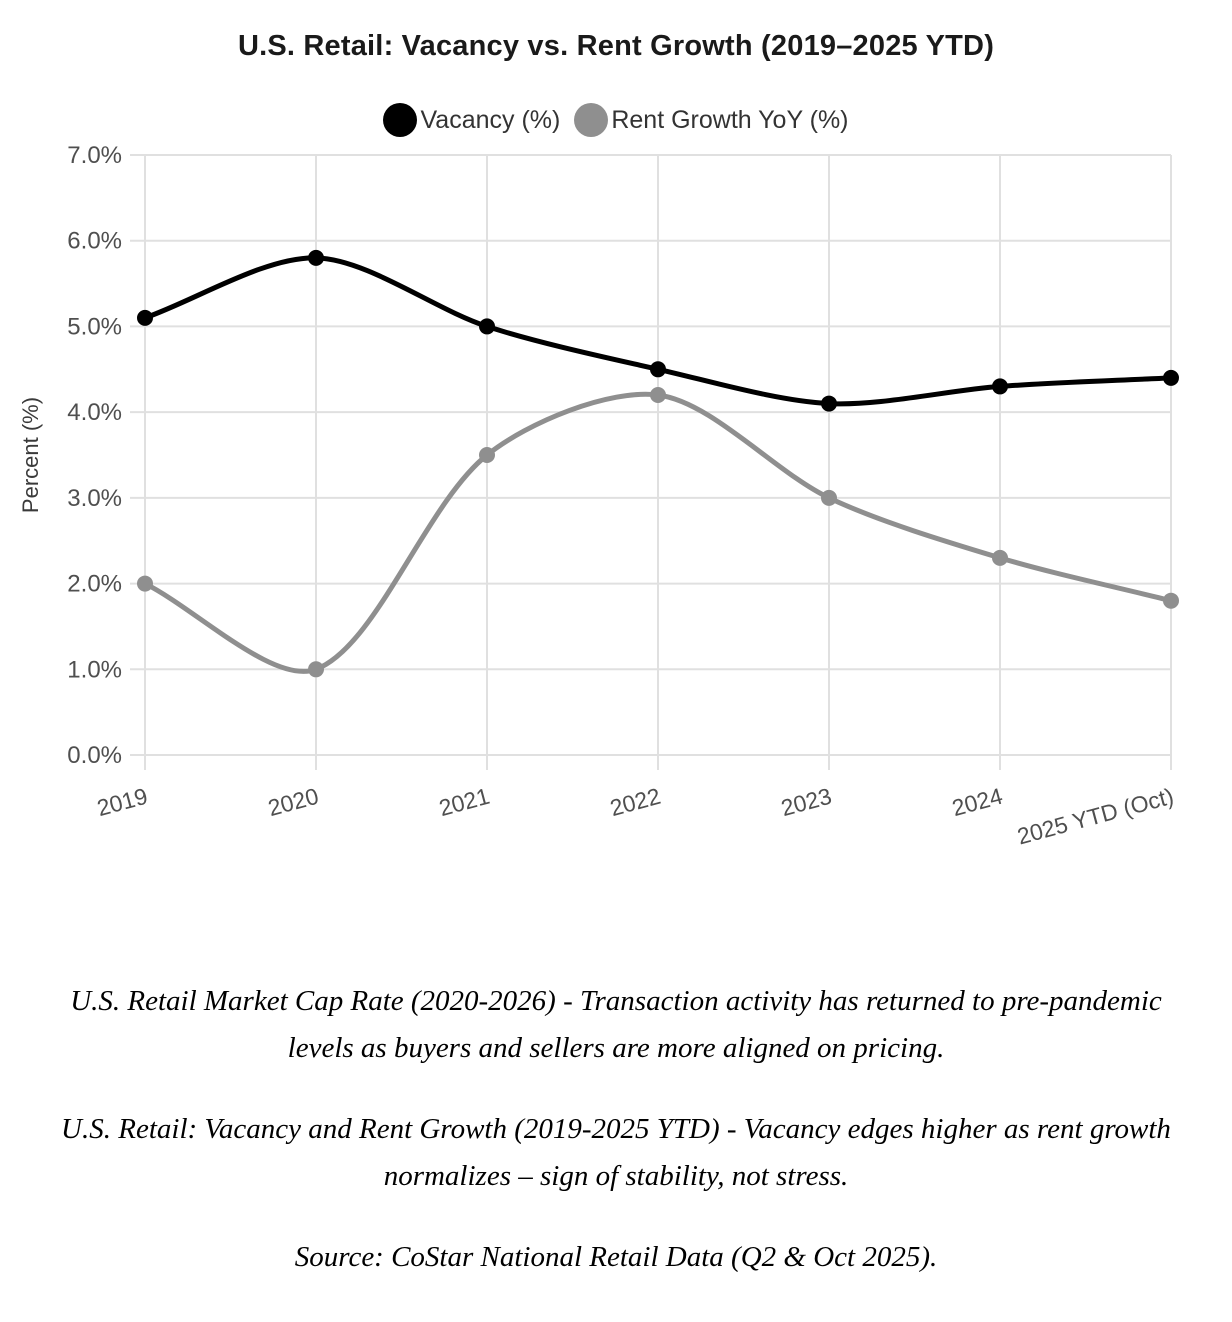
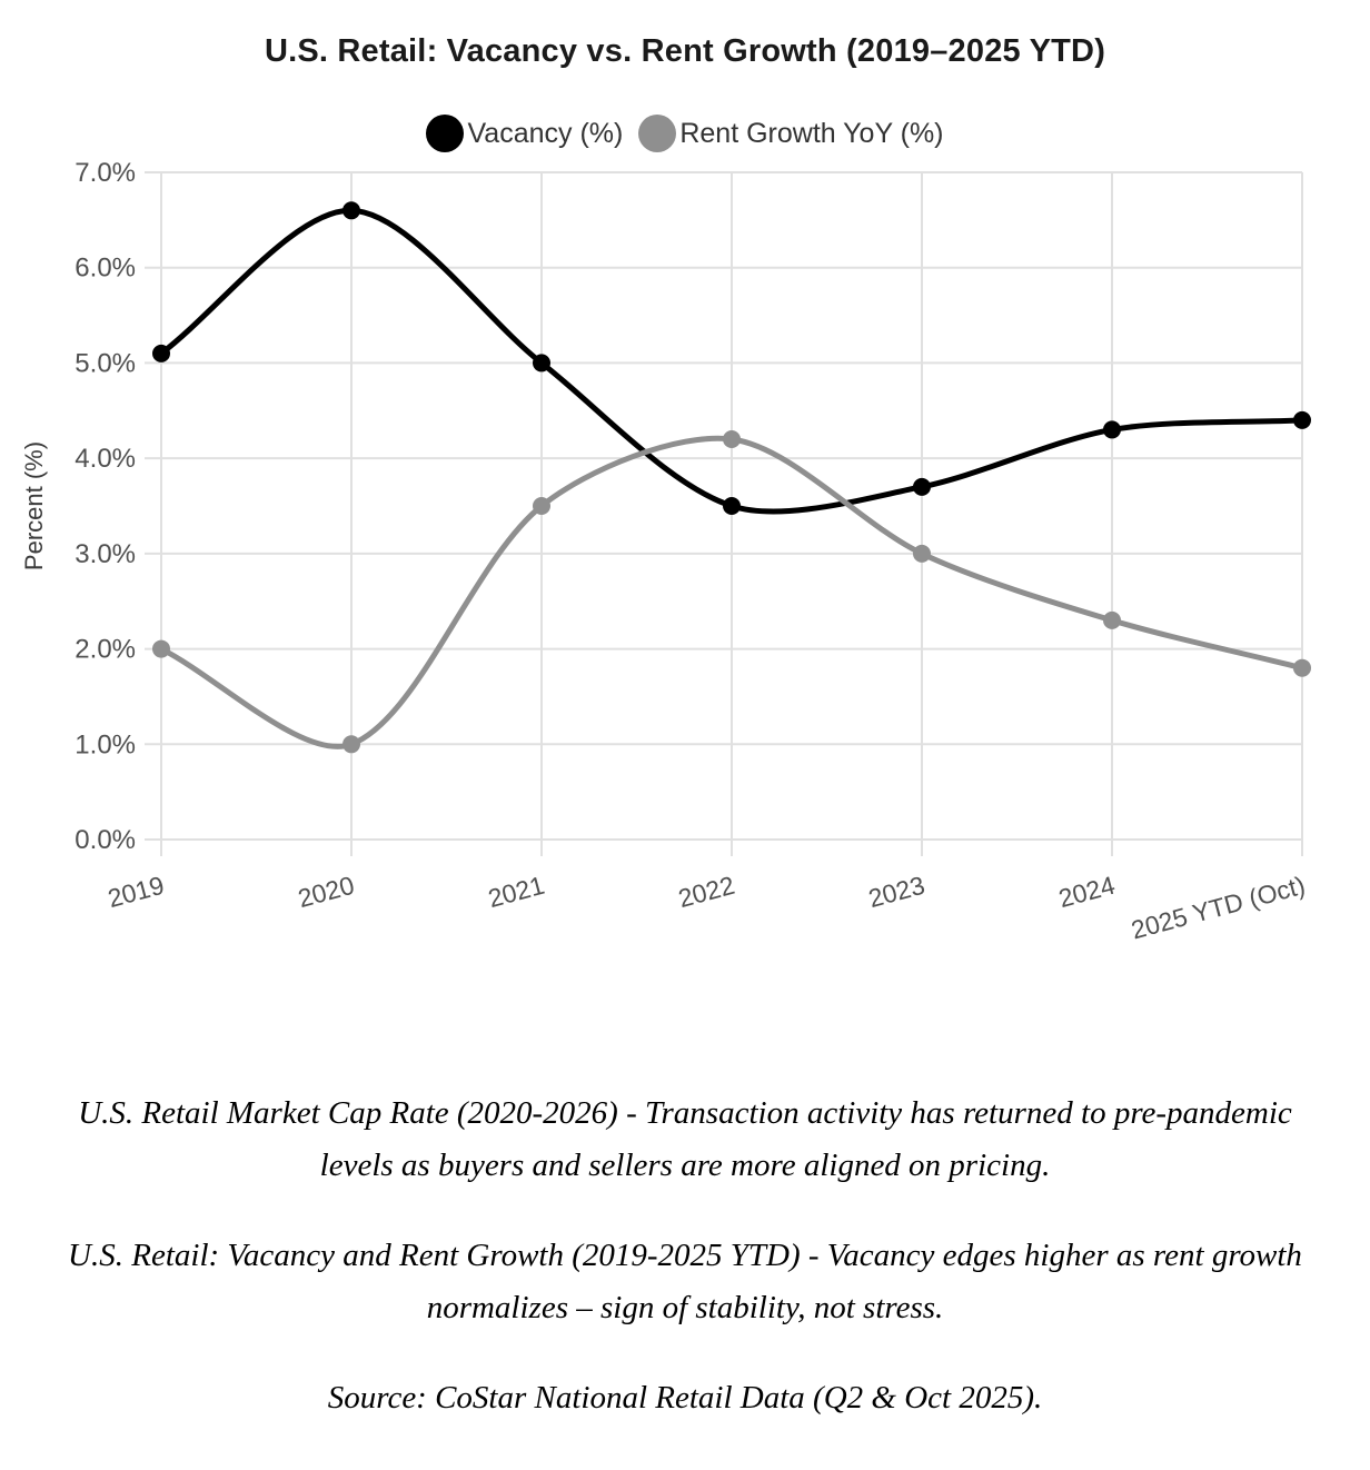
Vacancy (%)/2020: 5.8% -> 6.6%
Vacancy (%)/2022: 4.5% -> 3.5%
Vacancy (%)/2023: 4.1% -> 3.7%
